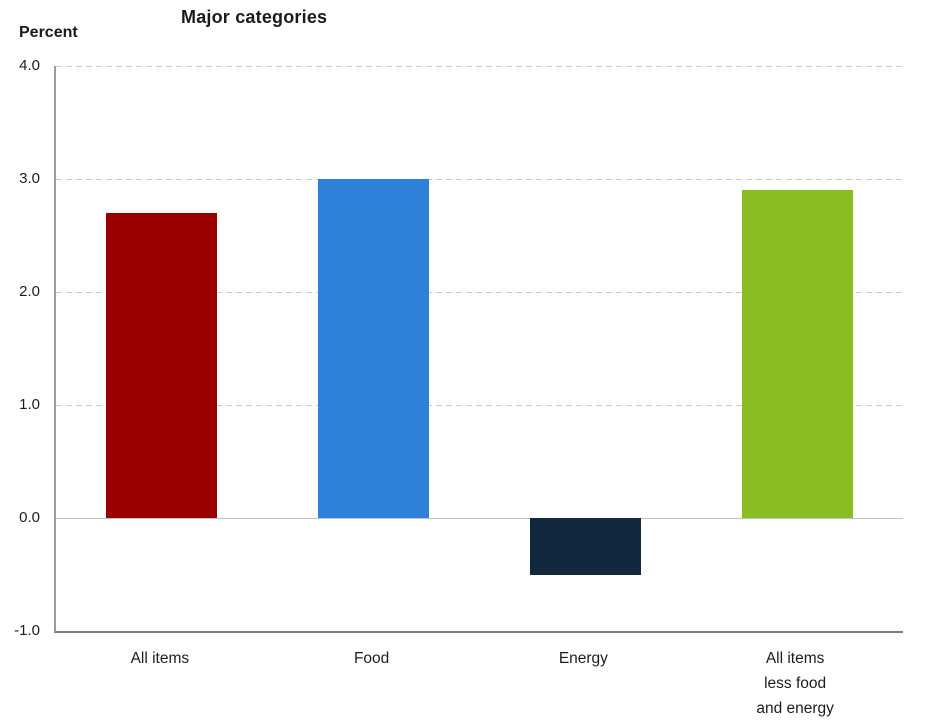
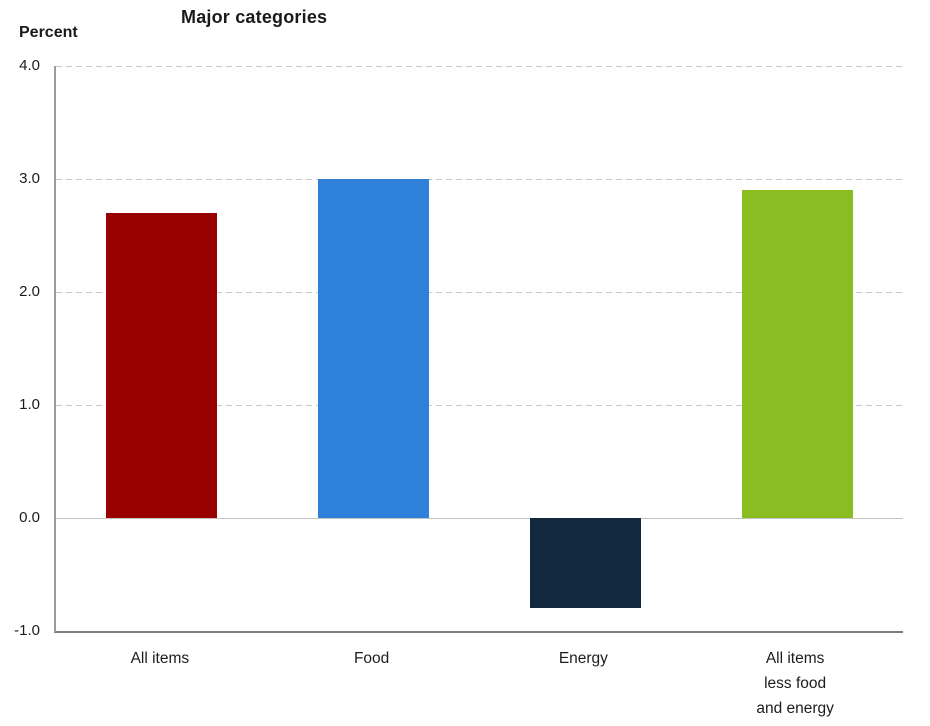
Energy: -0.5 -> -0.8
